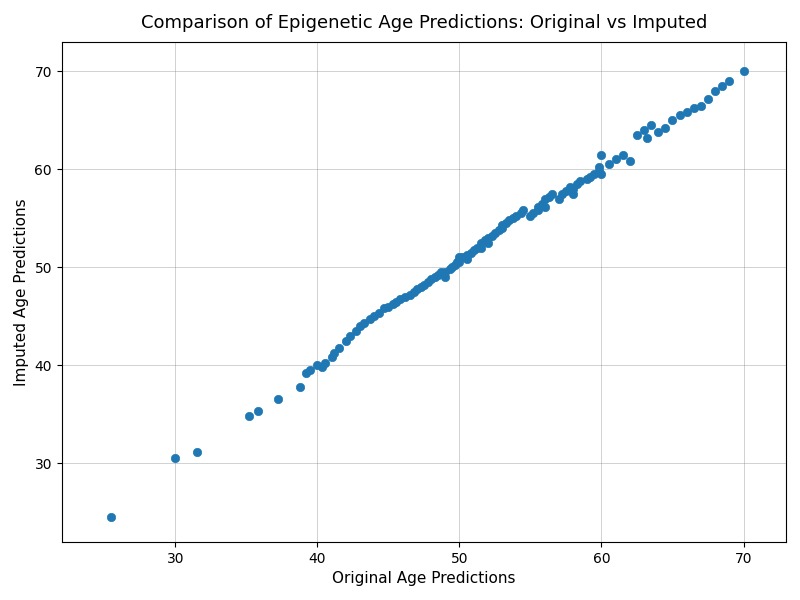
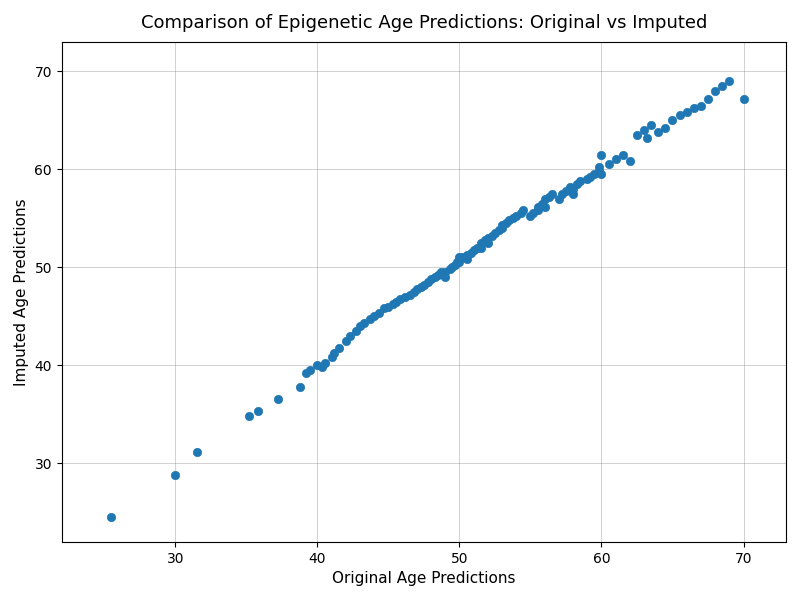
30: 30.5 -> 28.8
70: 70.0 -> 67.2
